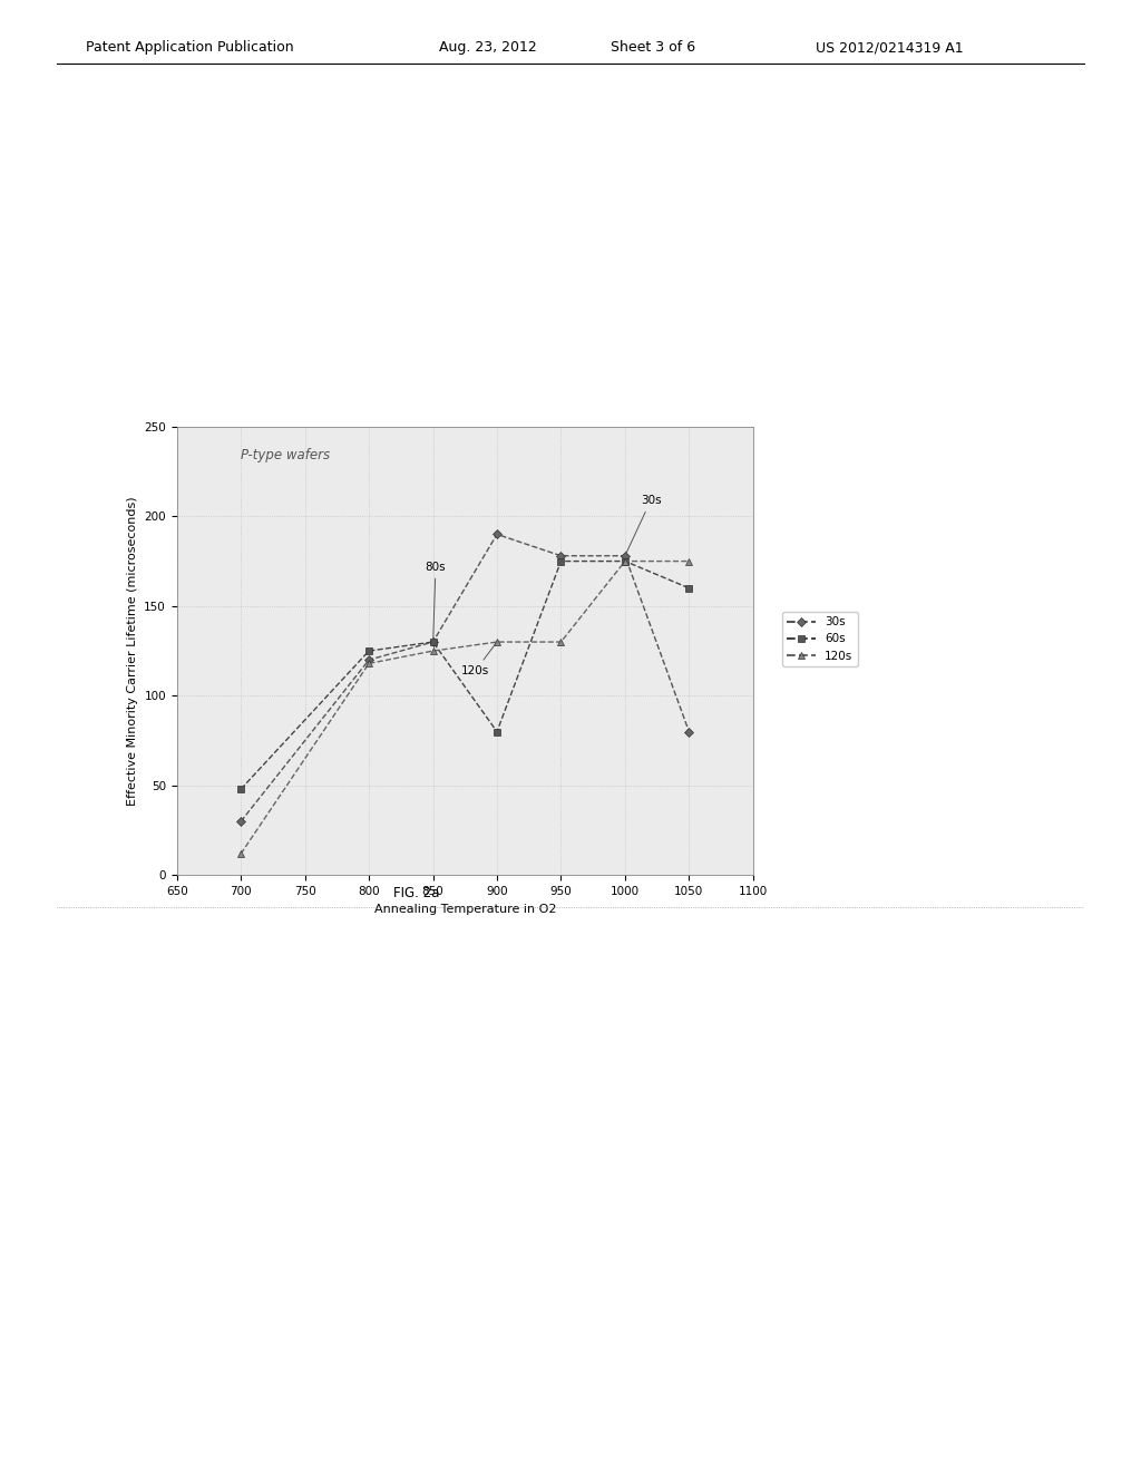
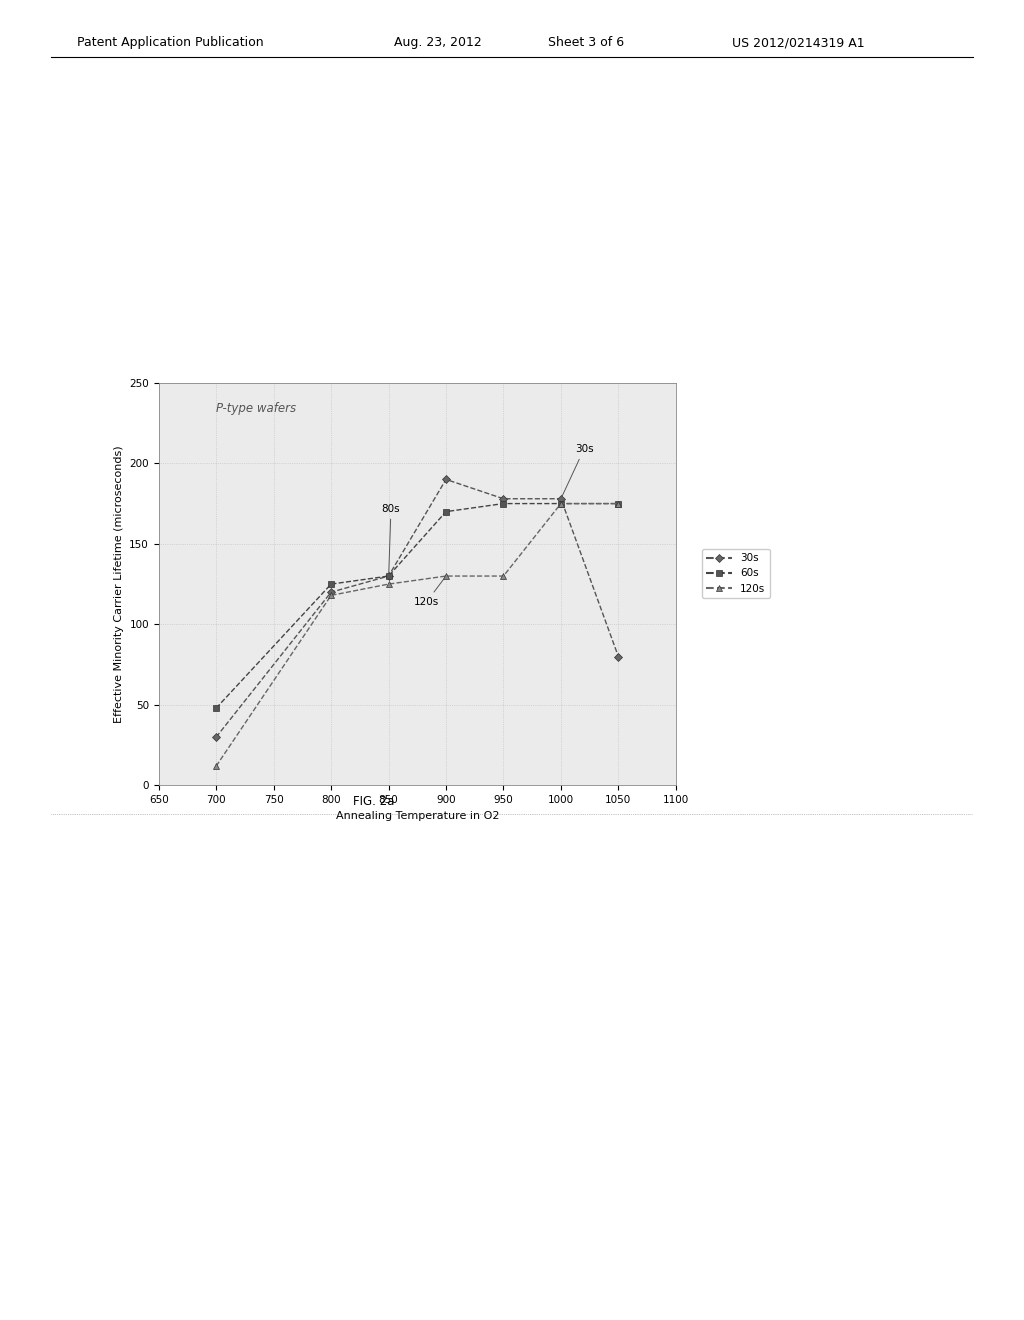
60s/900: 80 -> 170
60s/1050: 160 -> 175
